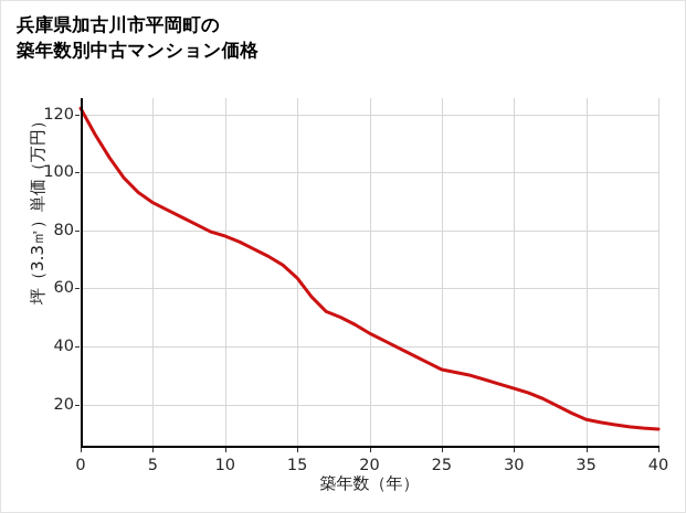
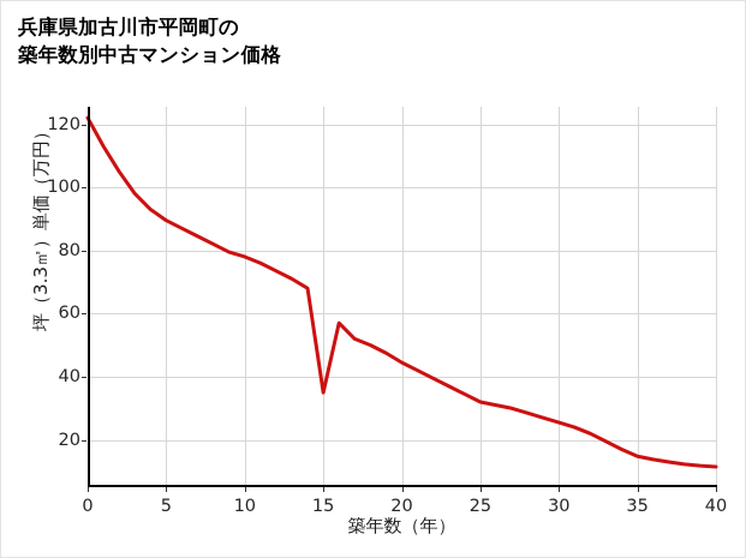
15: 64 -> 35
